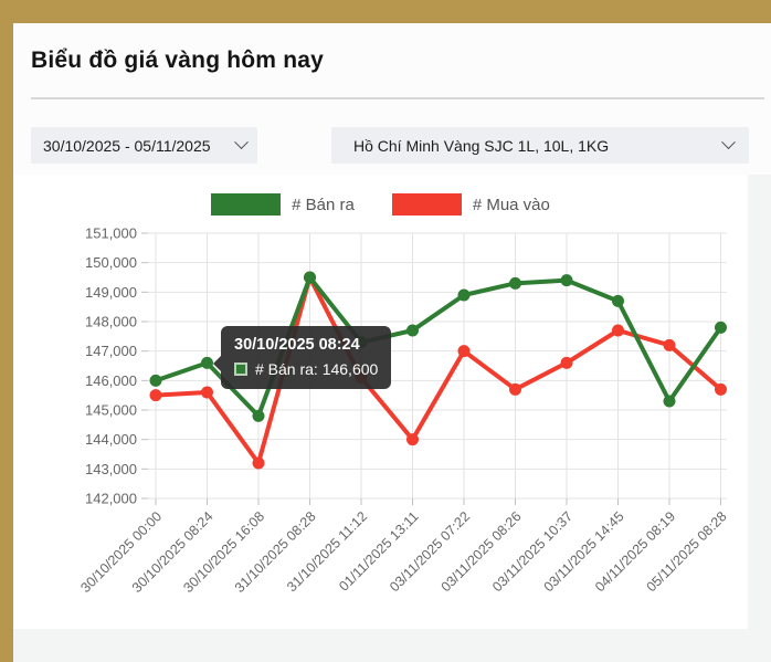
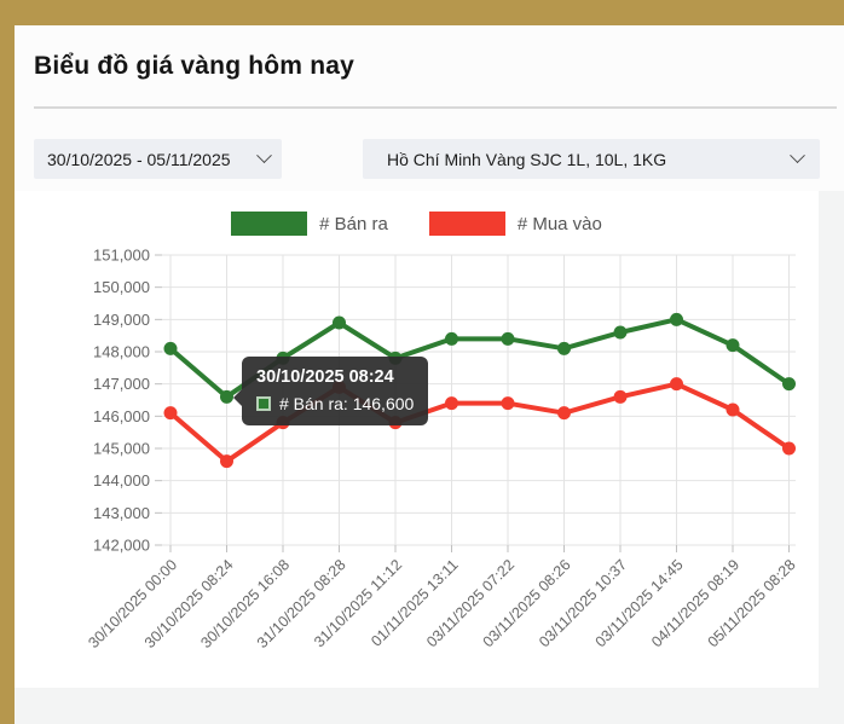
# Bán ra/30/10/2025 00:00: 146000 -> 148100
# Mua vào/30/10/2025 00:00: 145500 -> 146100
# Mua vào/30/10/2025 08:24: 145600 -> 144600
# Bán ra/30/10/2025 16:08: 144800 -> 147800
# Mua vào/30/10/2025 16:08: 143200 -> 145800
# Bán ra/31/10/2025 08:28: 149500 -> 148900
# Mua vào/31/10/2025 08:28: 149500 -> 146900
# Bán ra/31/10/2025 11:12: 147300 -> 147800
# Mua vào/31/10/2025 11:12: 146100 -> 145800
# Bán ra/01/11/2025 13:11: 147700 -> 148400
# Mua vào/01/11/2025 13:11: 144000 -> 146400
# Bán ra/03/11/2025 07:22: 148900 -> 148400
# Mua vào/03/11/2025 07:22: 147000 -> 146400
# Bán ra/03/11/2025 08:26: 149300 -> 148100
# Mua vào/03/11/2025 08:26: 145700 -> 146100
# Bán ra/03/11/2025 10:37: 149400 -> 148600
# Bán ra/03/11/2025 14:45: 148700 -> 149000
# Mua vào/03/11/2025 14:45: 147700 -> 147000
# Bán ra/04/11/2025 08:19: 145300 -> 148200
# Mua vào/04/11/2025 08:19: 147200 -> 146200
# Bán ra/05/11/2025 08:28: 147800 -> 147000
# Mua vào/05/11/2025 08:28: 145700 -> 145000
